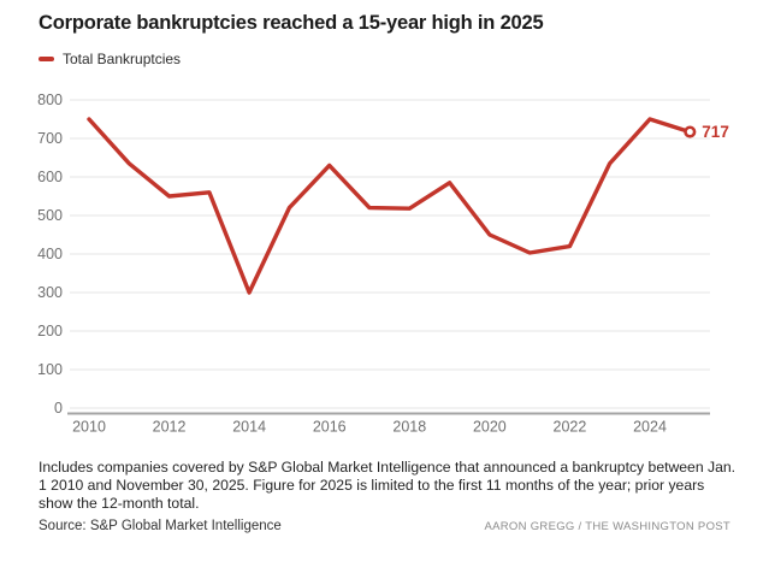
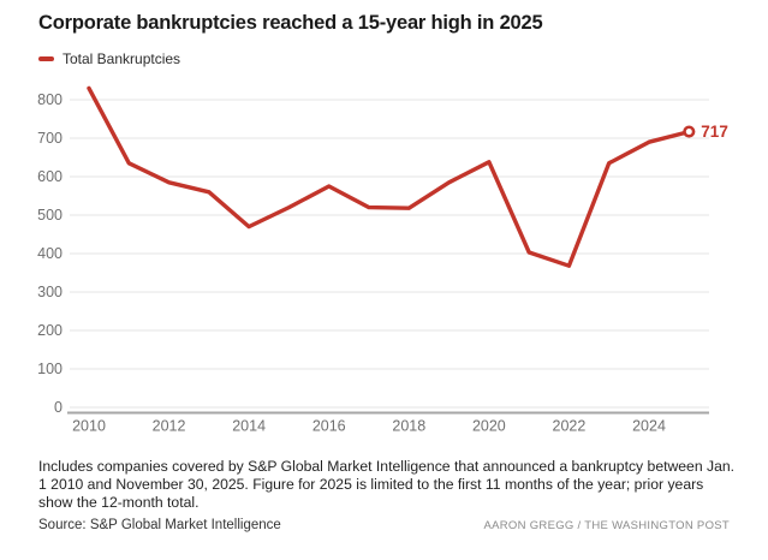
2010: 750 -> 830
2012: 550 -> 580
2014: 300 -> 470
2016: 630 -> 580
2020: 450 -> 640
2022: 420 -> 370
2024: 750 -> 690
